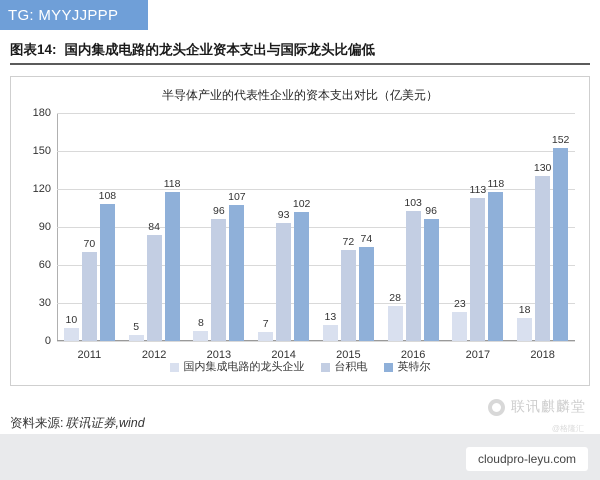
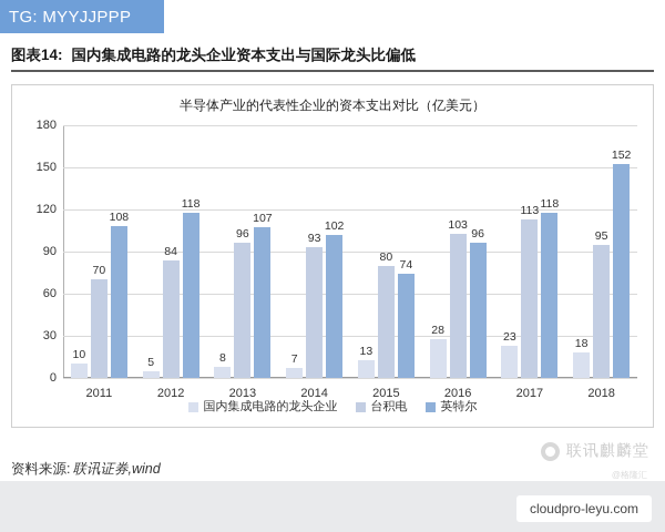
台积电/2015: 72 -> 80
台积电/2018: 130 -> 95
